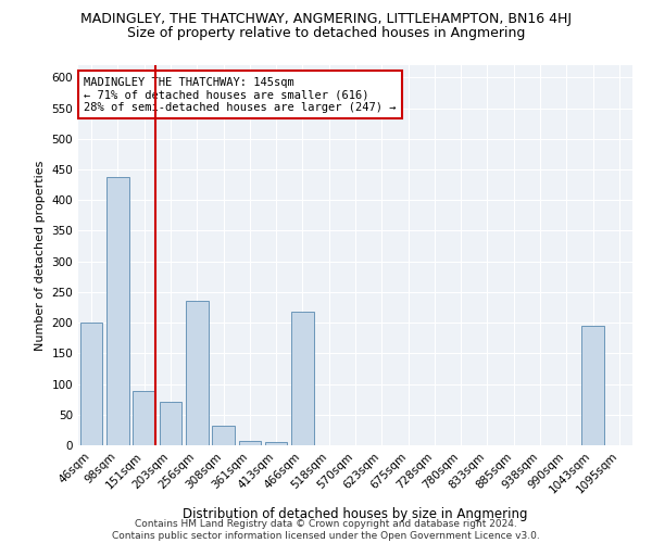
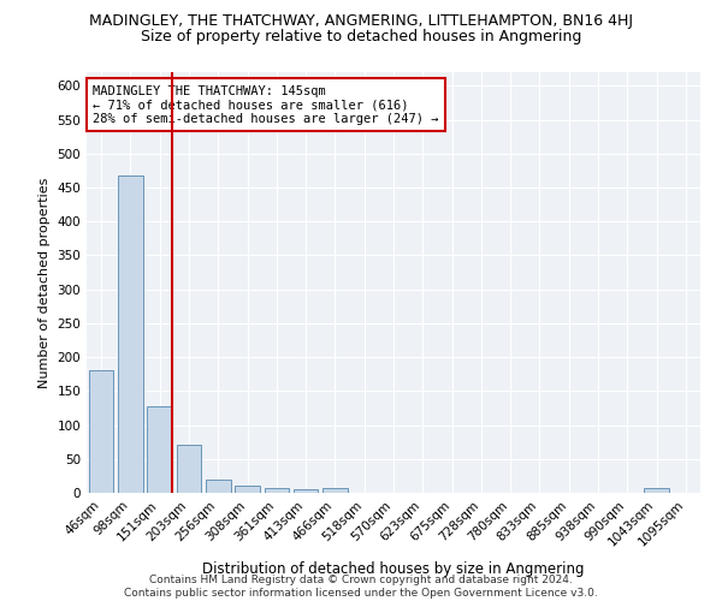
46sqm: 200 -> 180
98sqm: 438 -> 468
151sqm: 88 -> 128
256sqm: 236 -> 19
308sqm: 32 -> 11
466sqm: 218 -> 7
1043sqm: 194 -> 7
